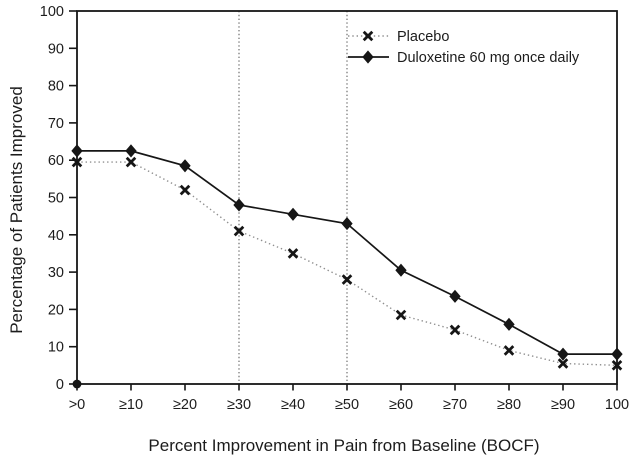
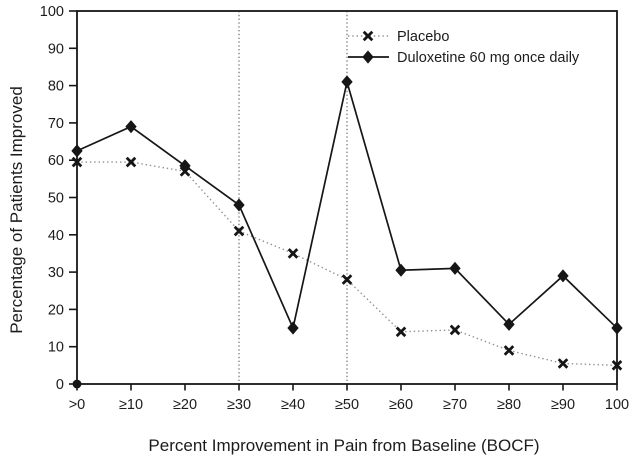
Duloxetine 60 mg once daily/≥10: 62 -> 69
Placebo/≥20: 52 -> 57
Duloxetine 60 mg once daily/≥40: 46 -> 15
Duloxetine 60 mg once daily/≥50: 43 -> 81
Placebo/≥60: 18 -> 14
Duloxetine 60 mg once daily/≥70: 24 -> 31
Duloxetine 60 mg once daily/≥90: 8 -> 29
Duloxetine 60 mg once daily/100: 8 -> 15
